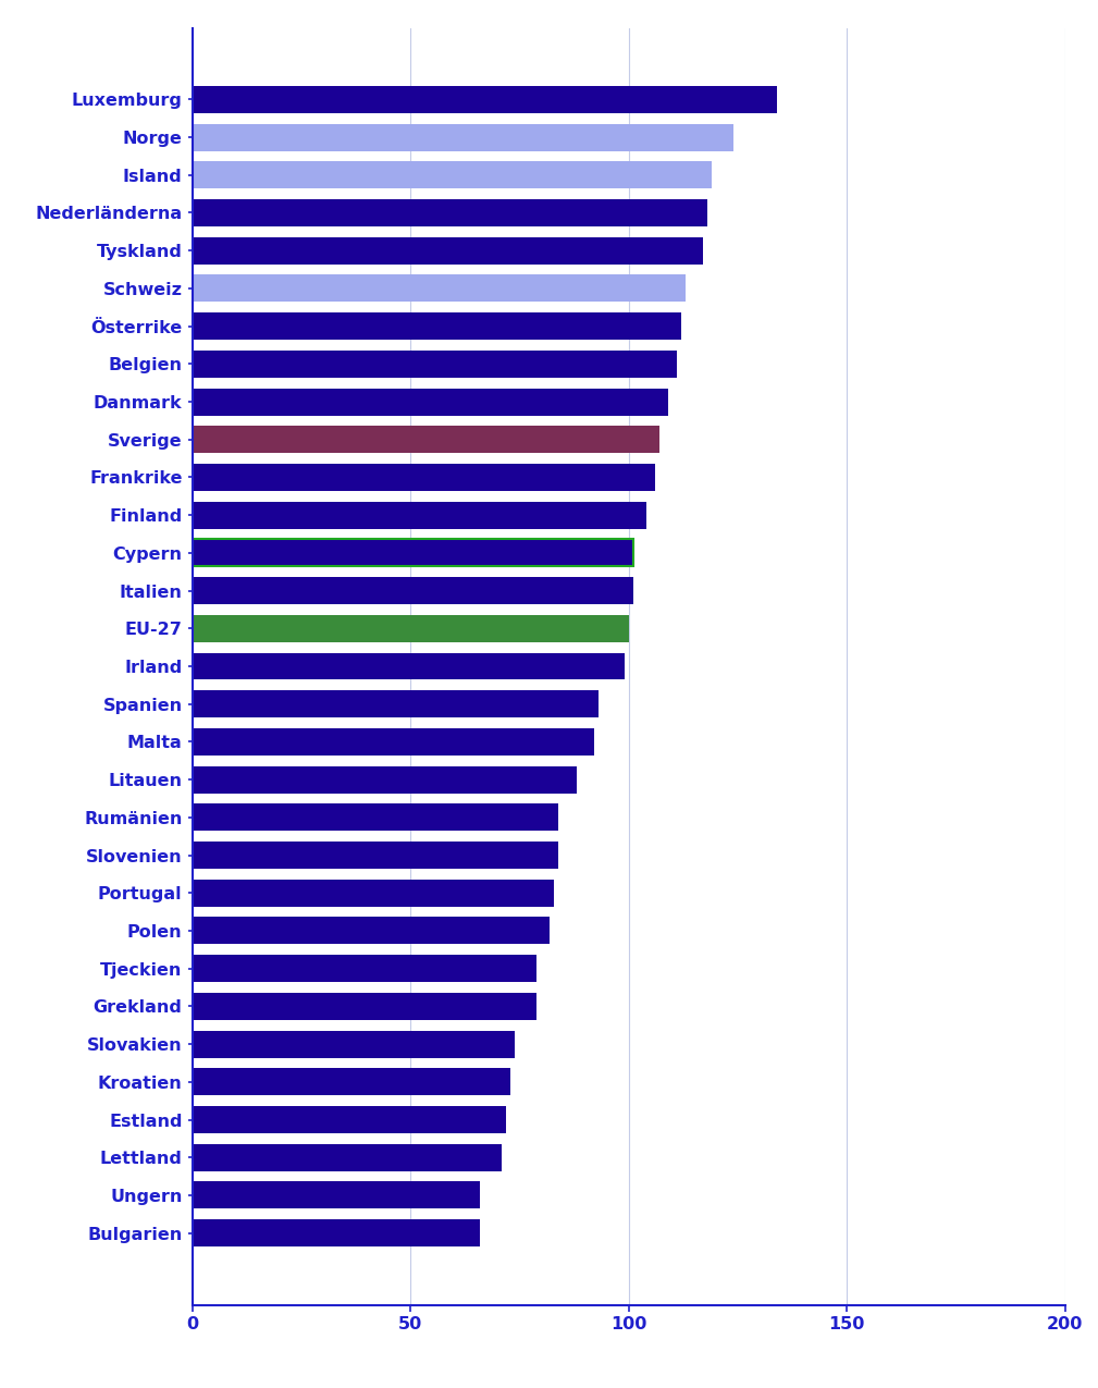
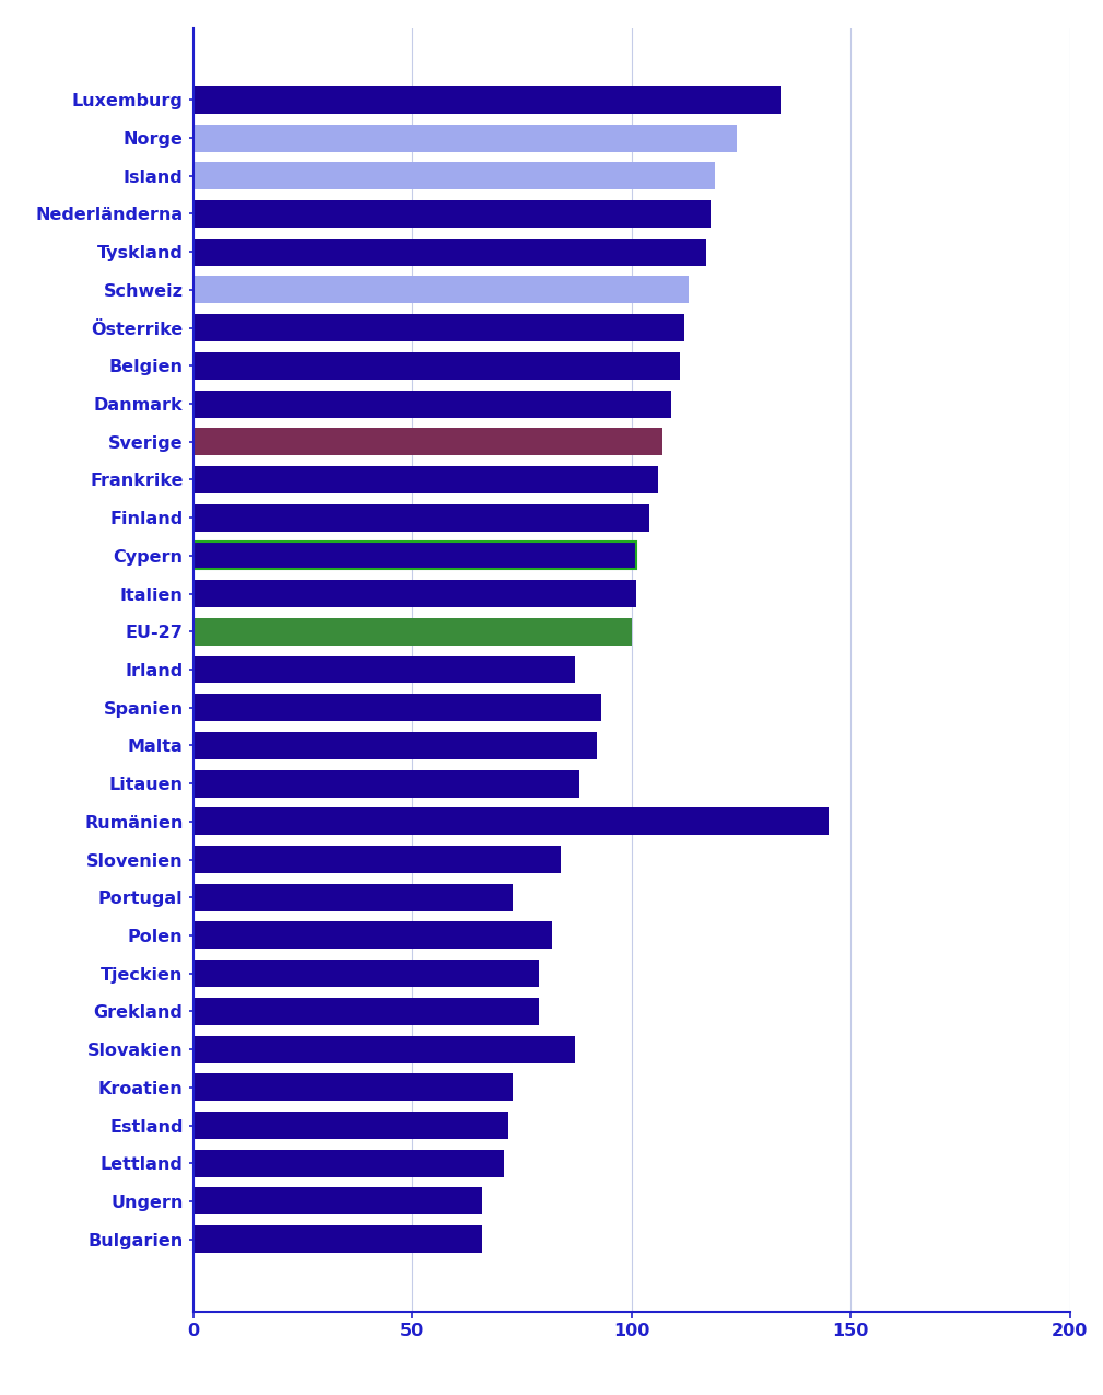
Irland: 99 -> 87
Rumänien: 84 -> 145
Portugal: 83 -> 73
Slovakien: 74 -> 87
